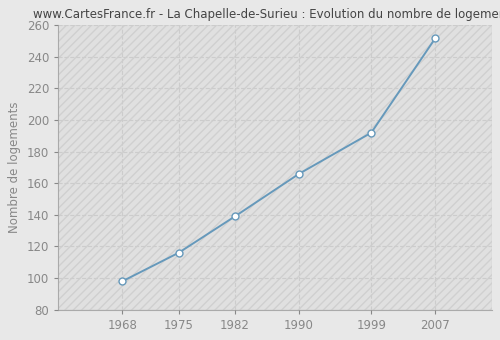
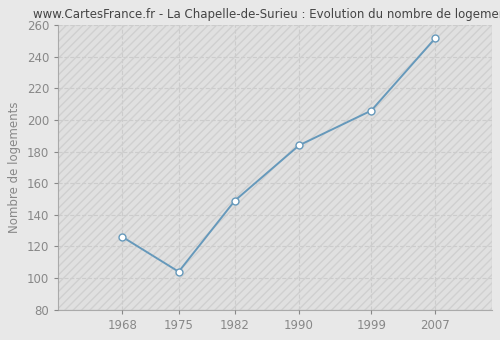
1968: 98 -> 126
1975: 116 -> 104
1982: 139 -> 149
1990: 166 -> 184
1999: 192 -> 206
